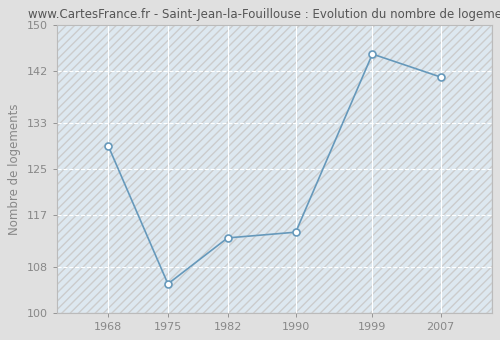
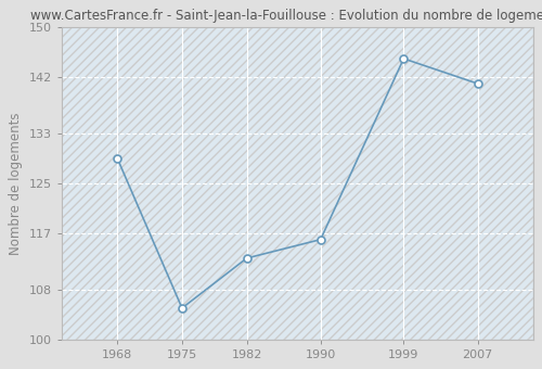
1990: 114 -> 116
